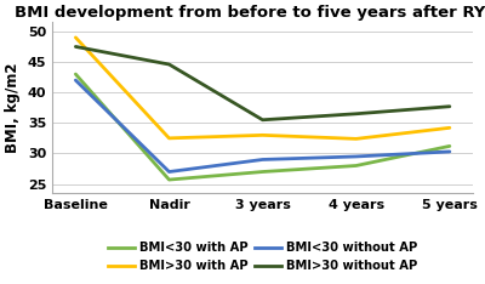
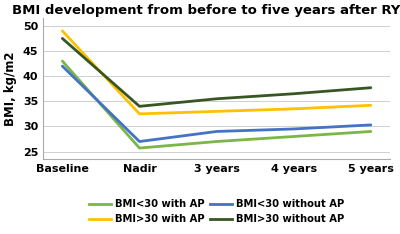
BMI>30 without AP/Nadir: 44.6 -> 34.0
BMI>30 with AP/4 years: 32.4 -> 33.5
BMI<30 with AP/5 years: 31.2 -> 29.0
